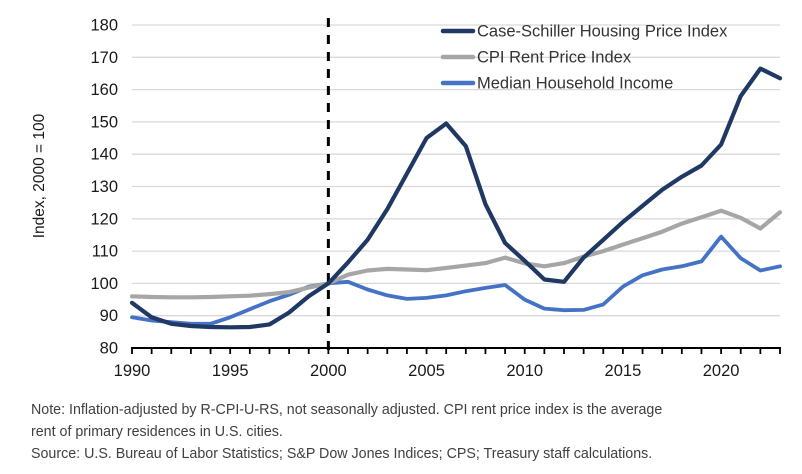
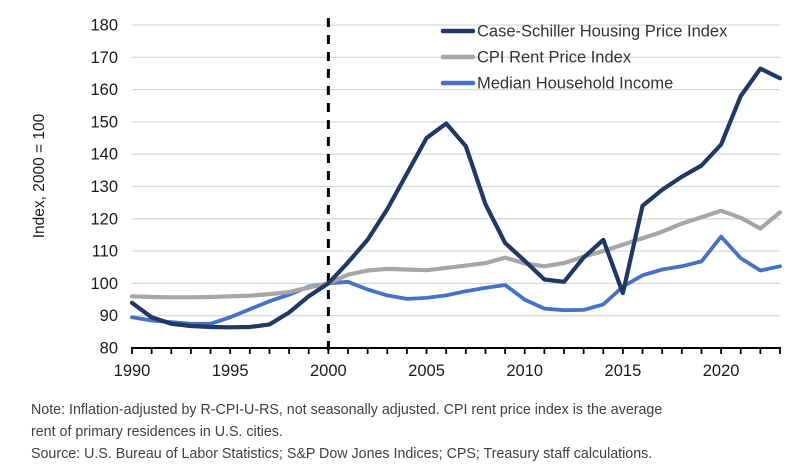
Case-Schiller Housing Price Index/2015: 119 -> 97
